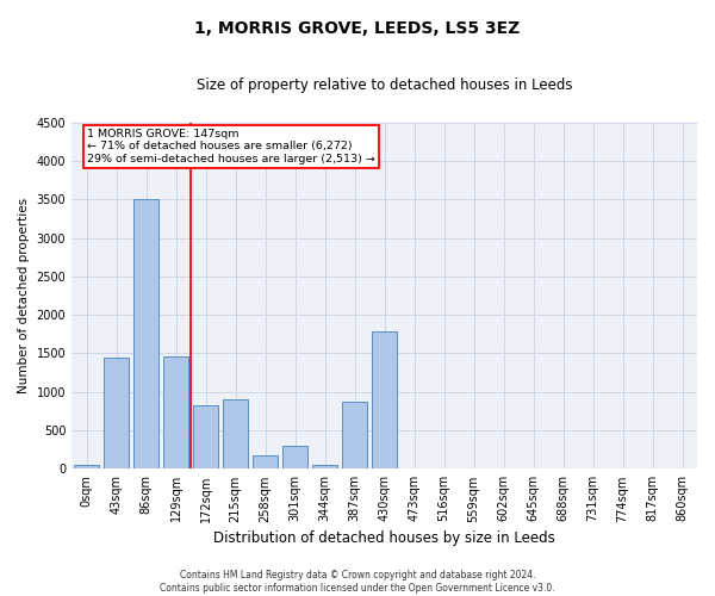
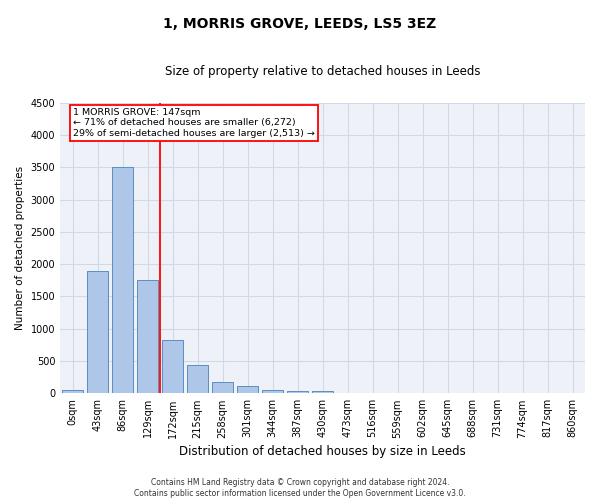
43sqm: 1440 -> 1900
129sqm: 1460 -> 1750
215sqm: 900 -> 440
301sqm: 300 -> 110
387sqm: 880 -> 30
430sqm: 1780 -> 30
